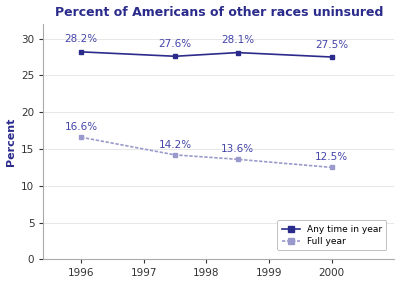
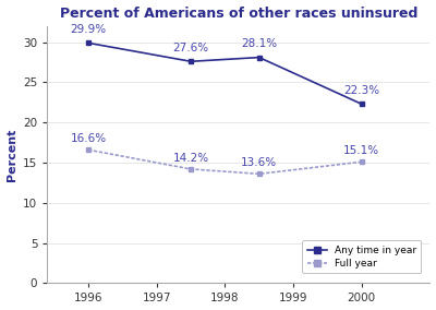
Any time in year/1996: 28.2% -> 29.9%
Any time in year/2000: 27.5% -> 22.3%
Full year/2000: 12.5% -> 15.1%
